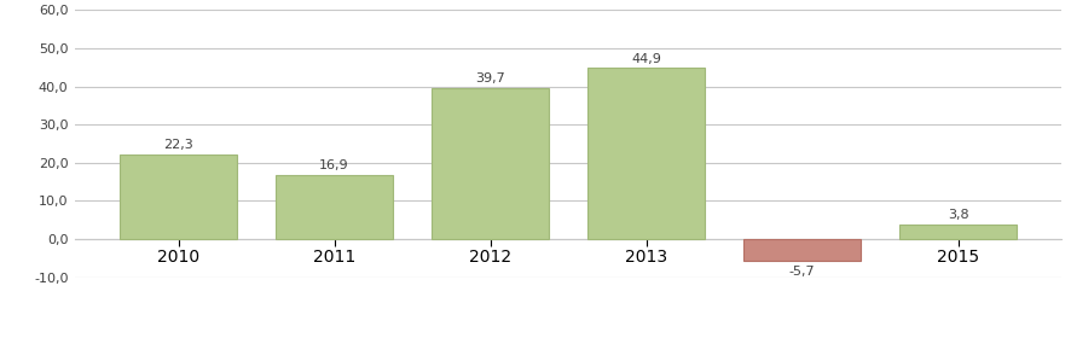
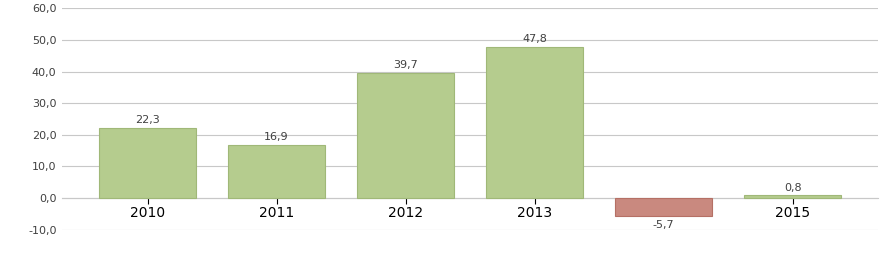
2013: 44,9 -> 47,8
2015: 3,8 -> 0,8
